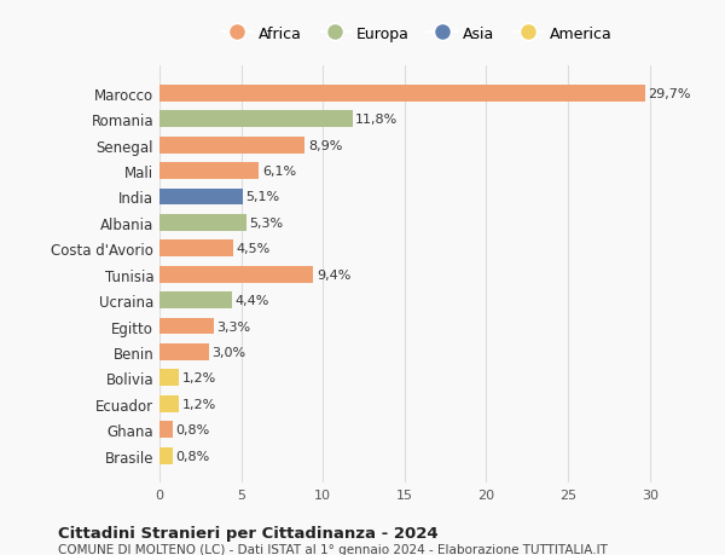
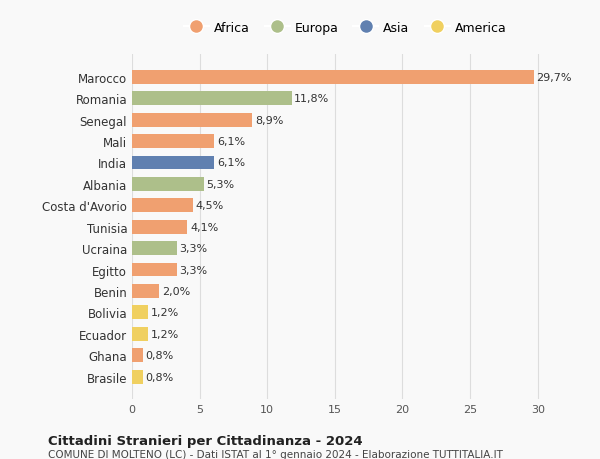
India: 5,1% -> 6,1%
Tunisia: 9,4% -> 4,1%
Ucraina: 4,4% -> 3,3%
Benin: 3,0% -> 2,0%
